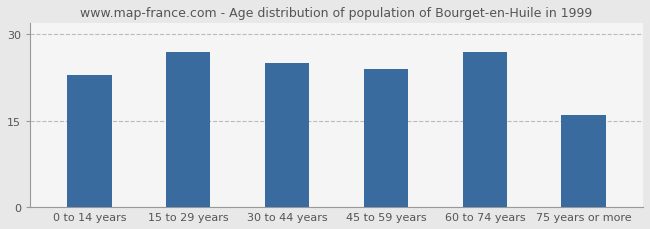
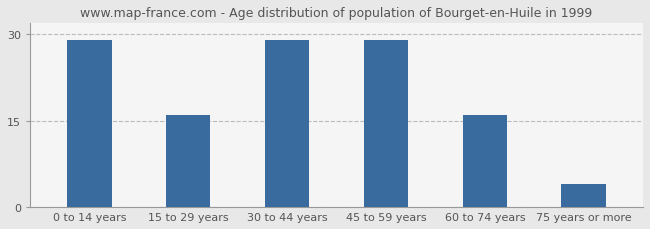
0 to 14 years: 23 -> 29
15 to 29 years: 27 -> 16
30 to 44 years: 25 -> 29
45 to 59 years: 24 -> 29
60 to 74 years: 27 -> 16
75 years or more: 16 -> 4
